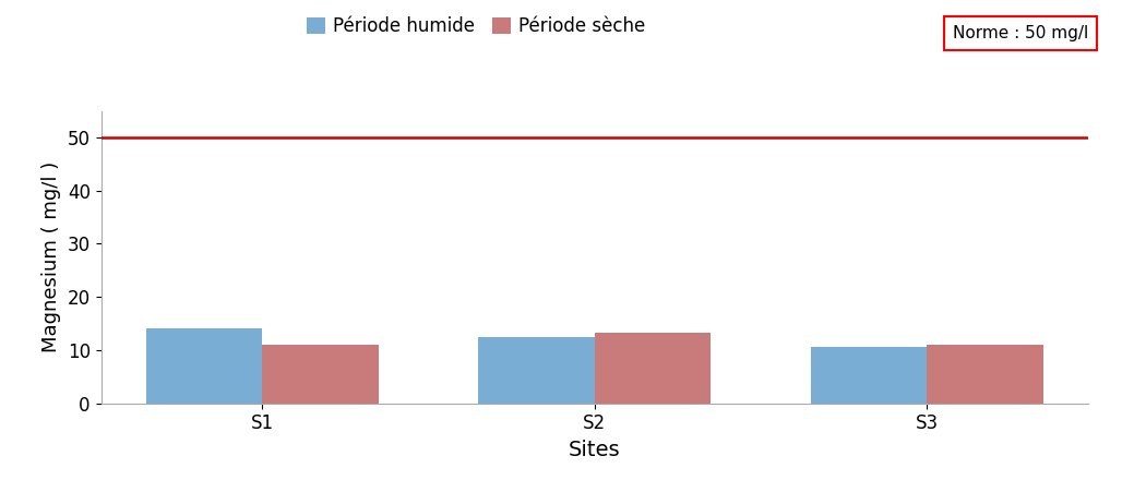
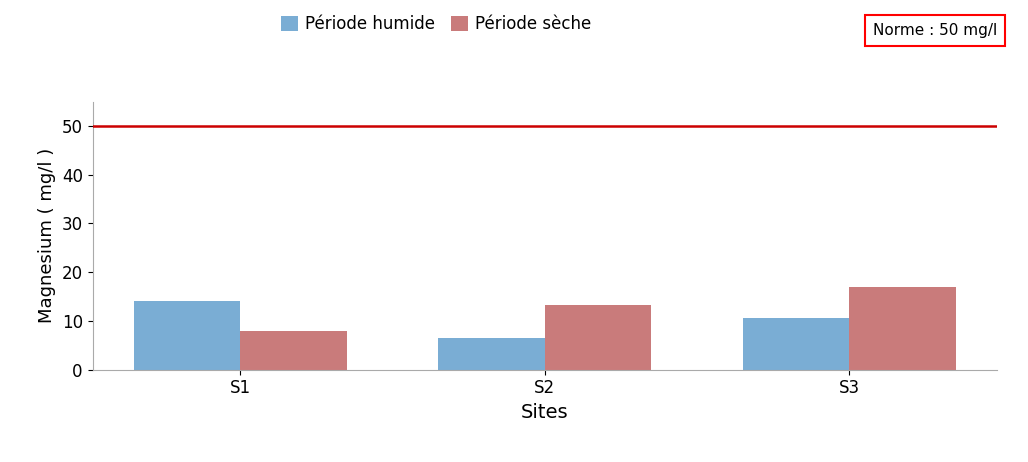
Période sèche/S1: 11.0 -> 8.0
Période humide/S2: 12.5 -> 6.5
Période sèche/S3: 11.0 -> 17.0
